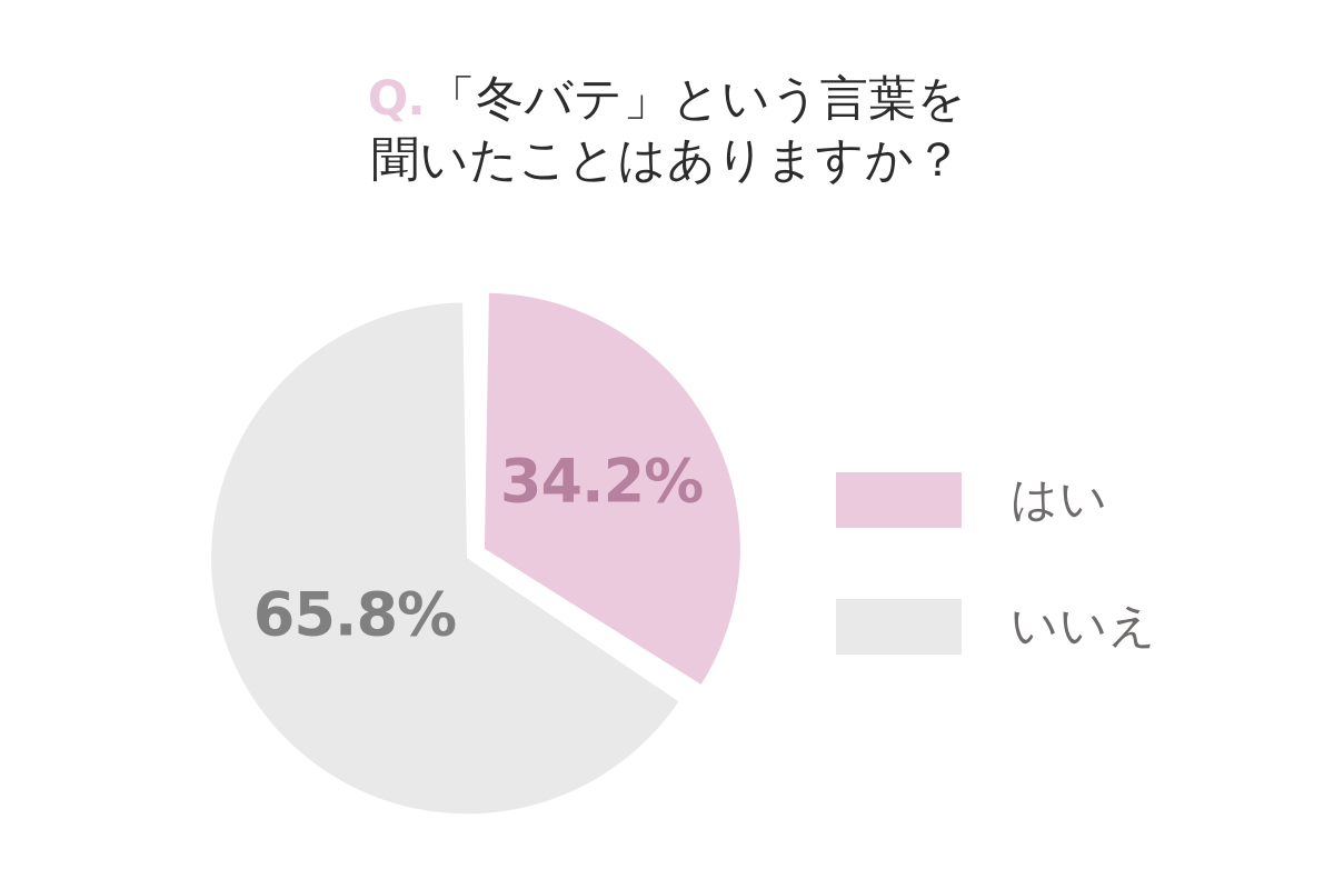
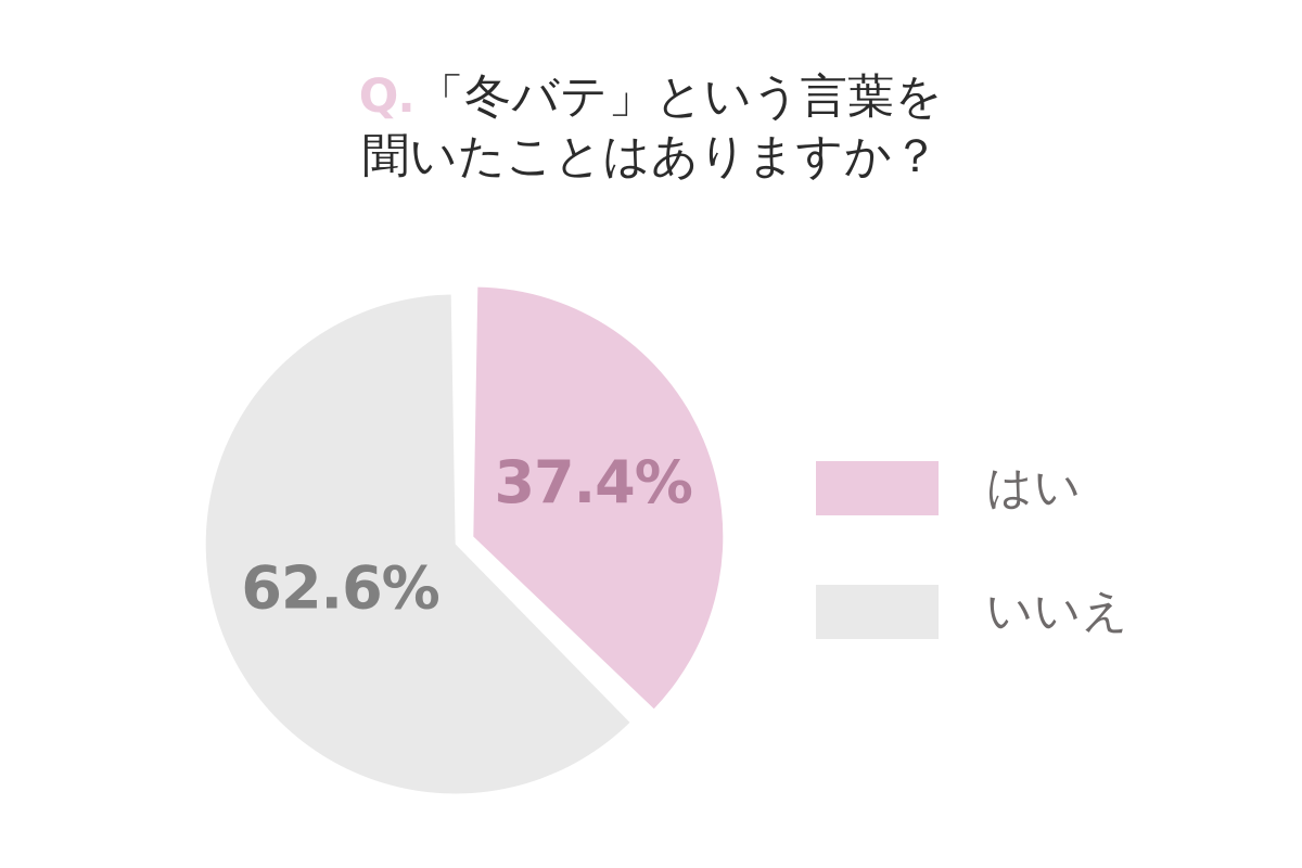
はい: 34.2% -> 37.4%
いいえ: 65.8% -> 62.6%
